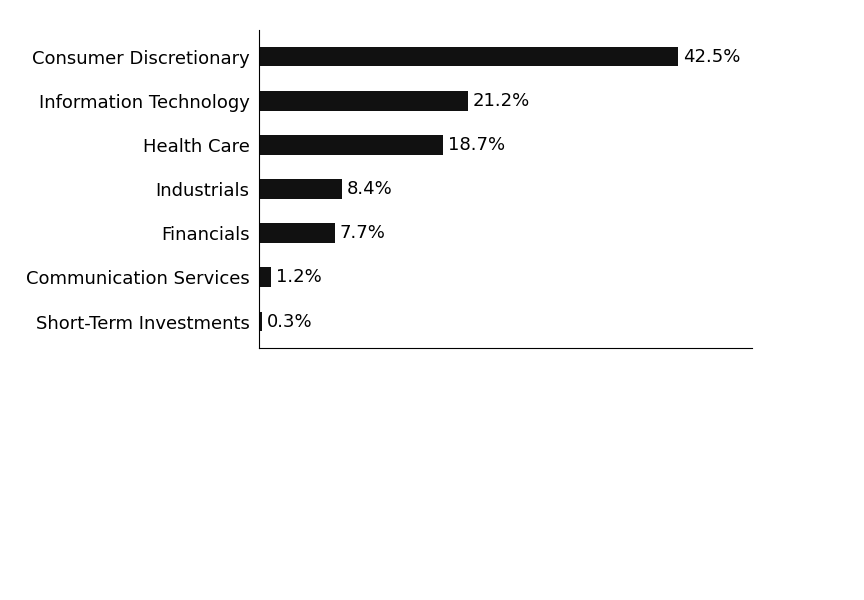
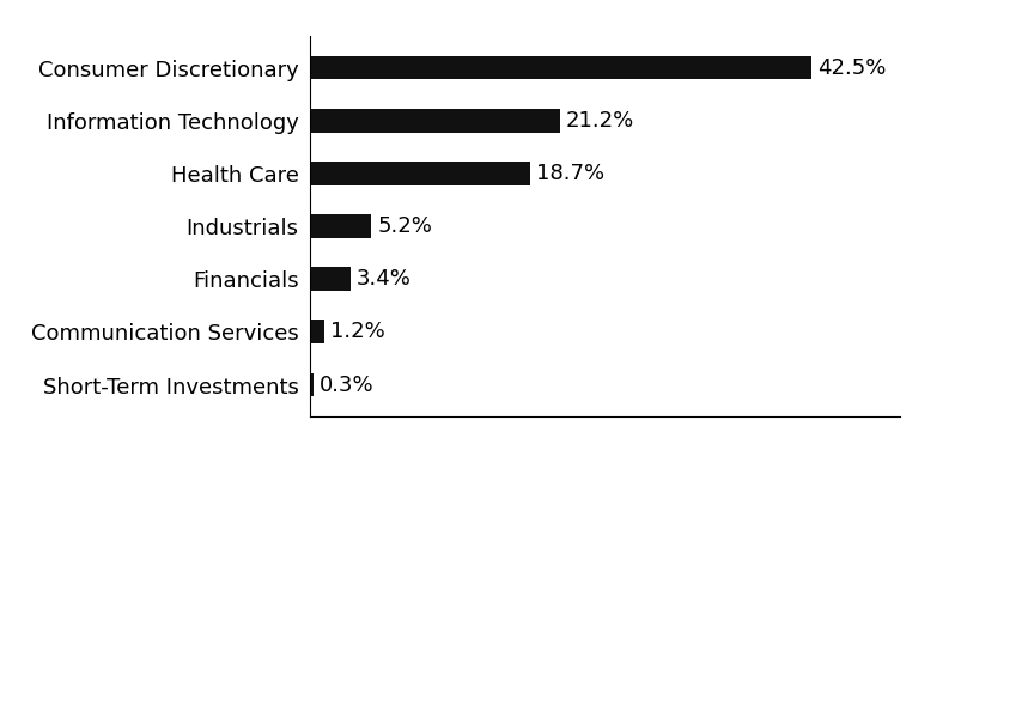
Industrials: 8.4% -> 5.2%
Financials: 7.7% -> 3.4%
